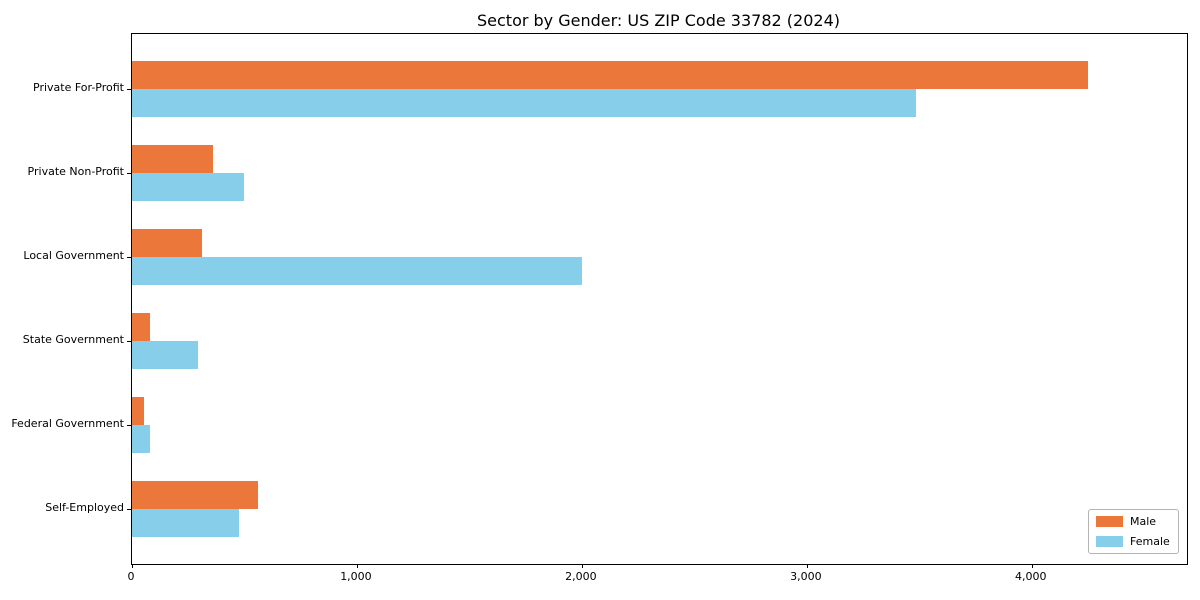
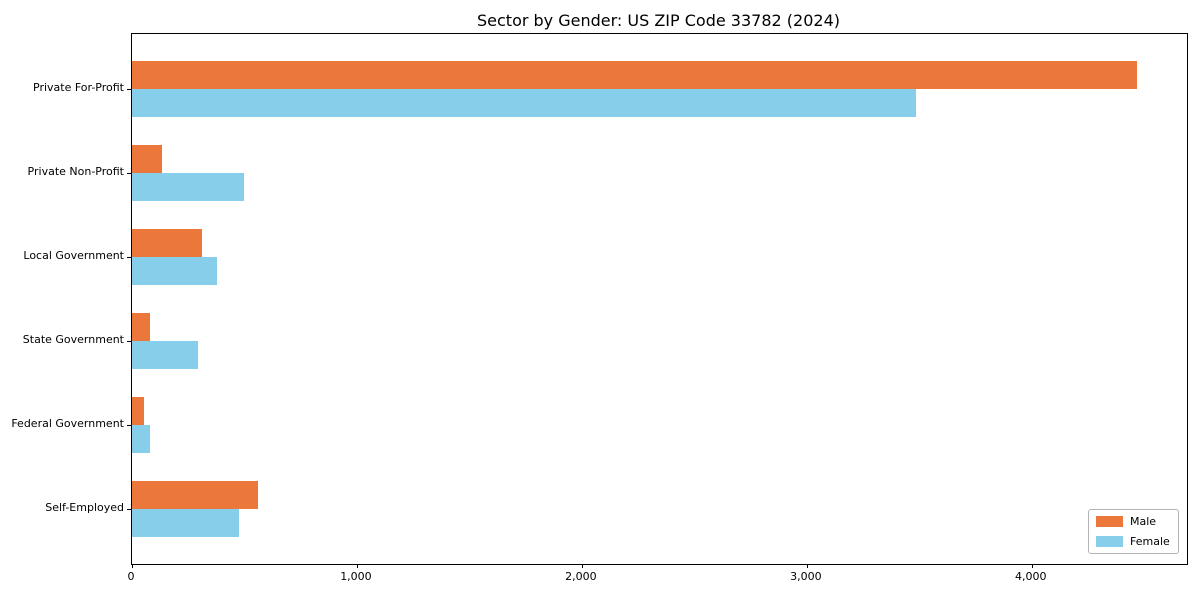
Male/Private For-Profit: 4250 -> 4470
Male/Private Non-Profit: 360 -> 130
Female/Local Government: 2000 -> 380
